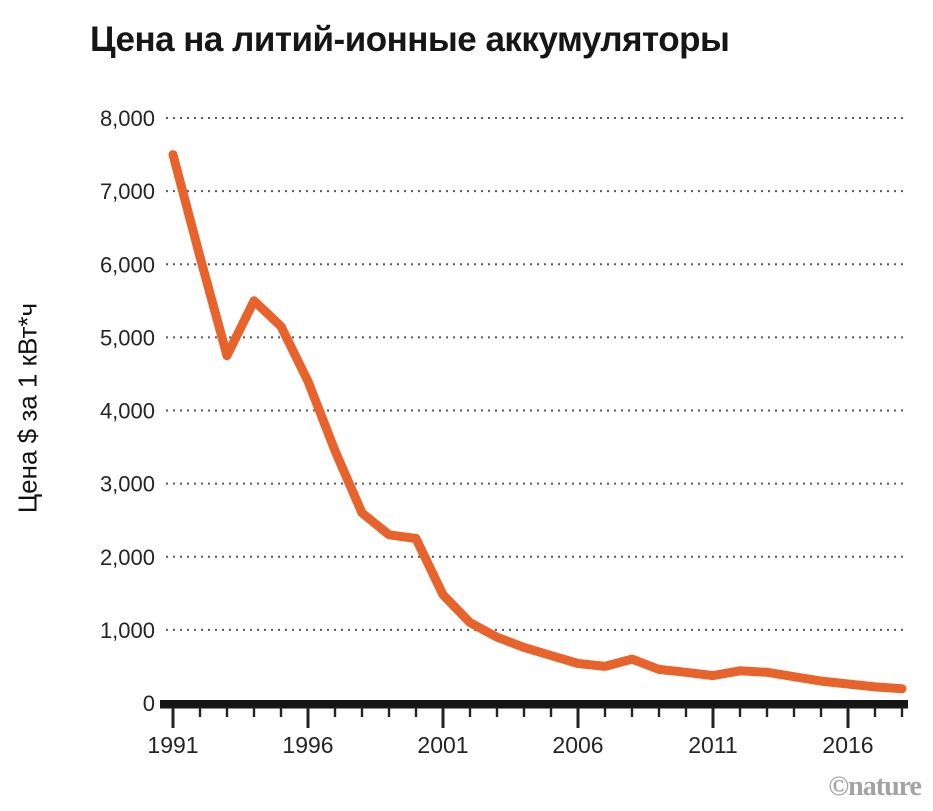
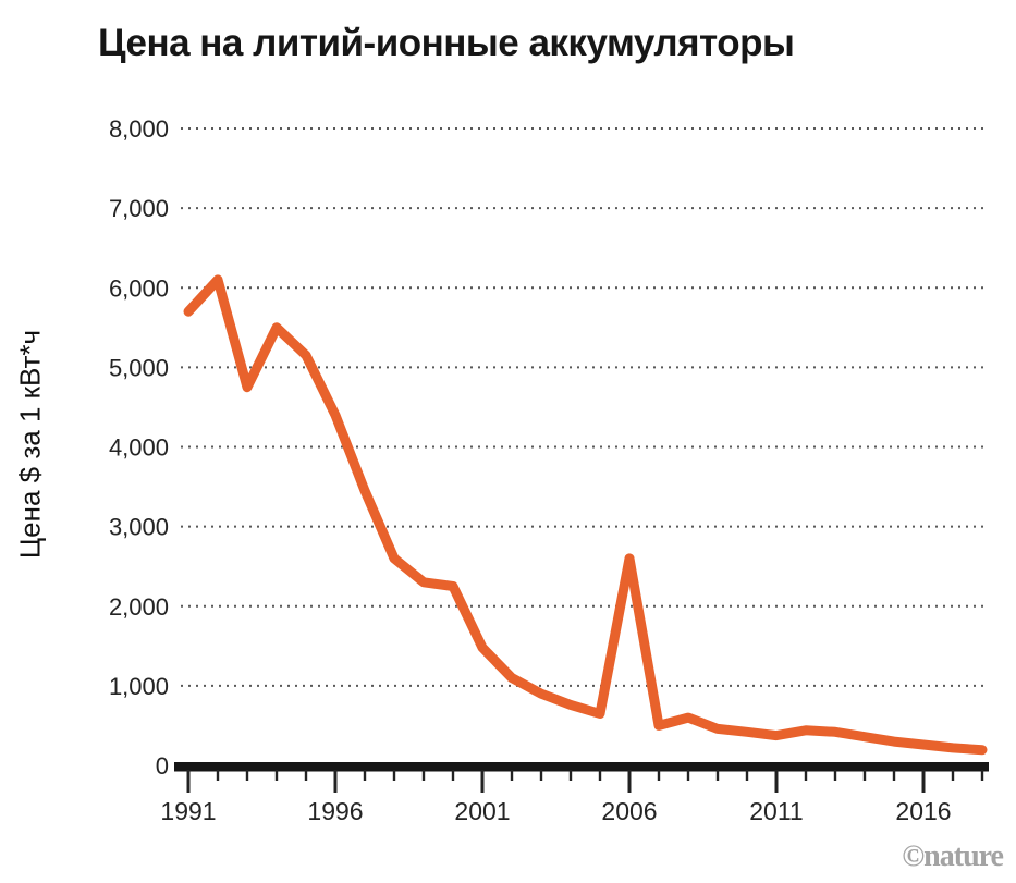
1991: 7500 -> 5700
2006: 500 -> 2600
